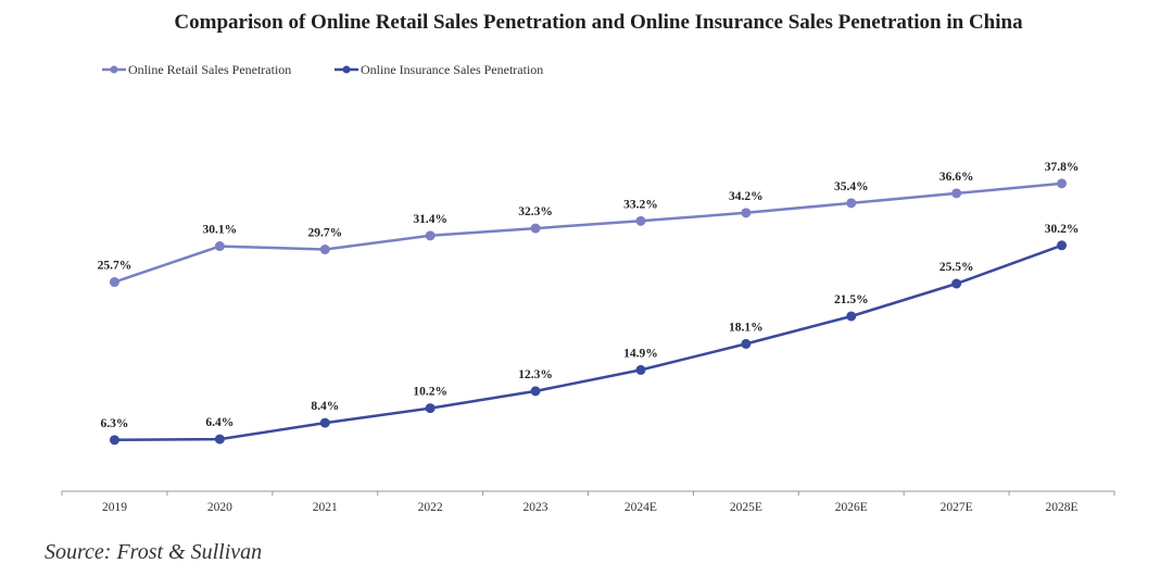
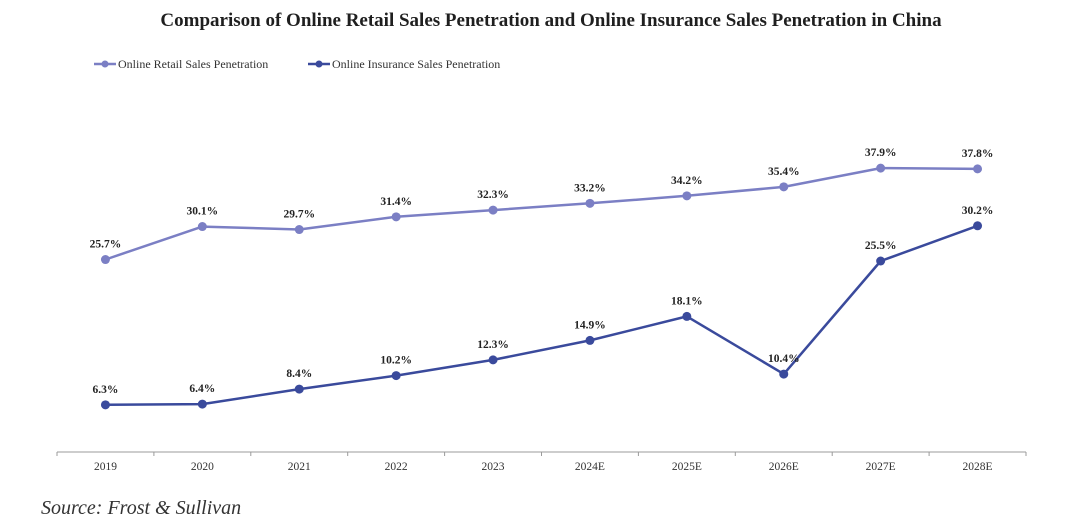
Online Insurance Sales Penetration/2026E: 21.5% -> 10.4%
Online Retail Sales Penetration/2027E: 36.6% -> 37.9%
